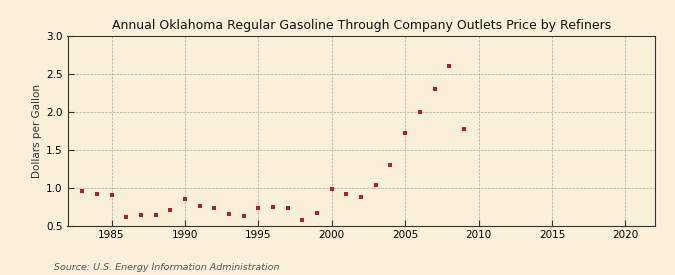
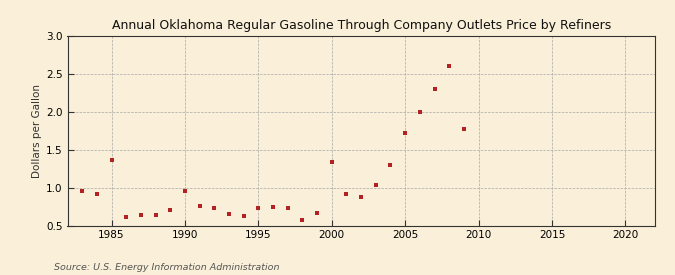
1985: 0.90 -> 1.36
1990: 0.85 -> 0.96
2000: 0.98 -> 1.34
